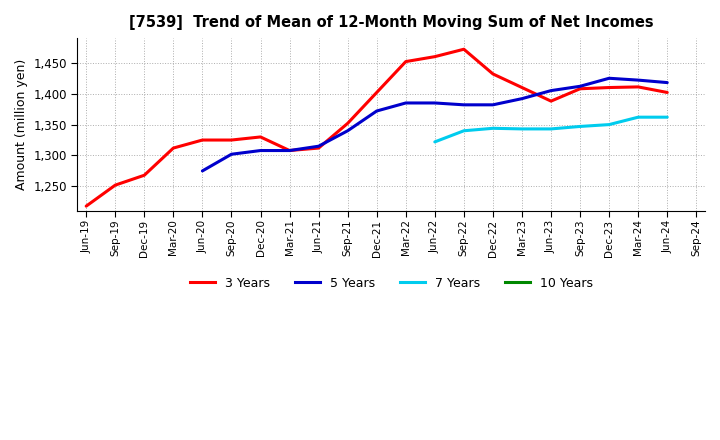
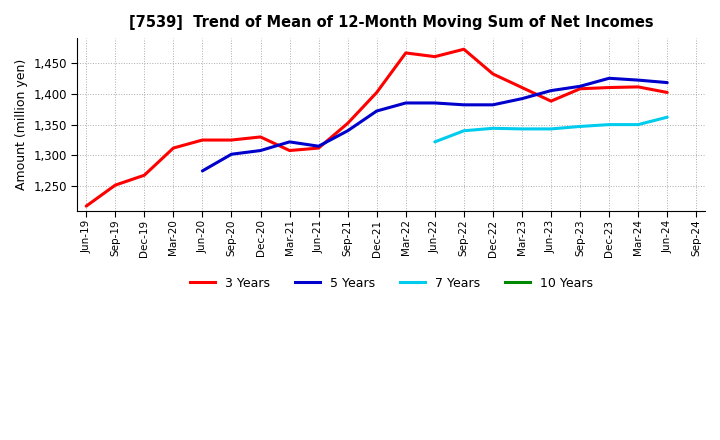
5 Years/Mar-21: 1,308 -> 1,322
3 Years/Mar-22: 1,452 -> 1,466
7 Years/Mar-24: 1,362 -> 1,350
